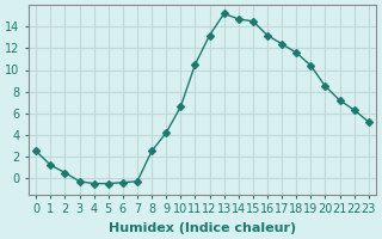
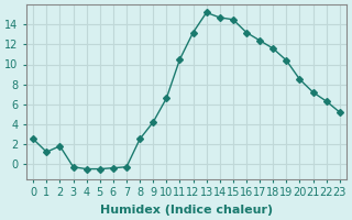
2: 0.5 -> 1.8
